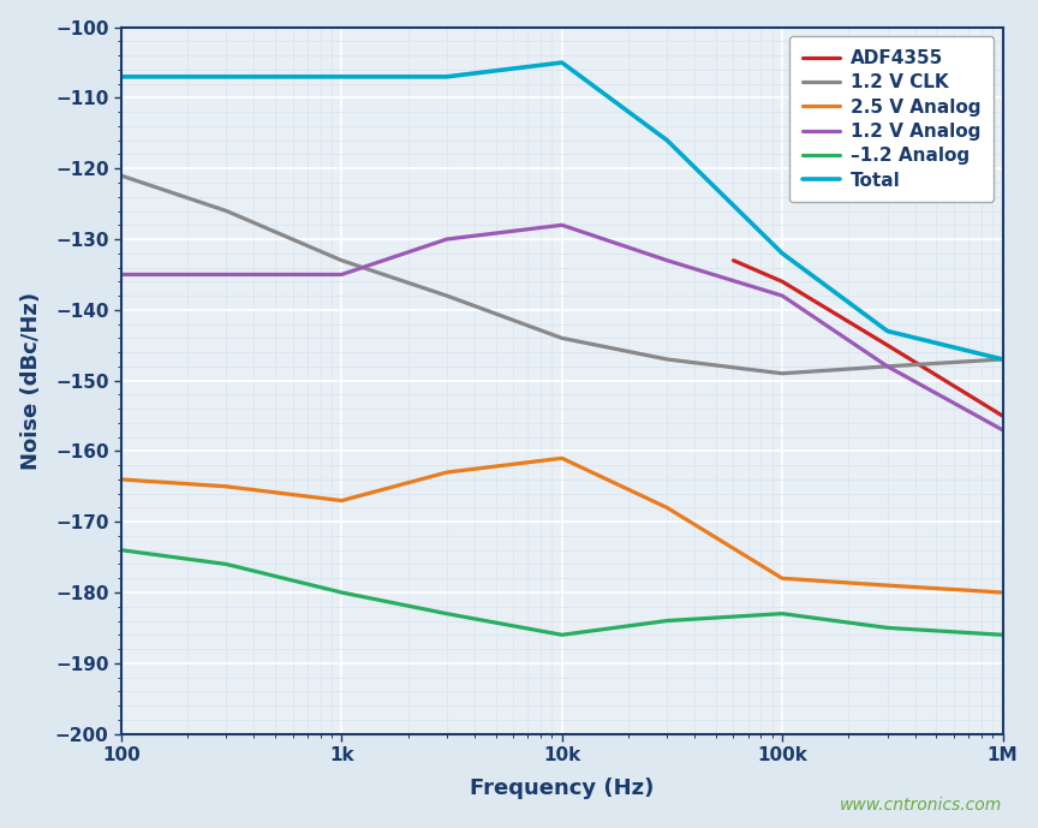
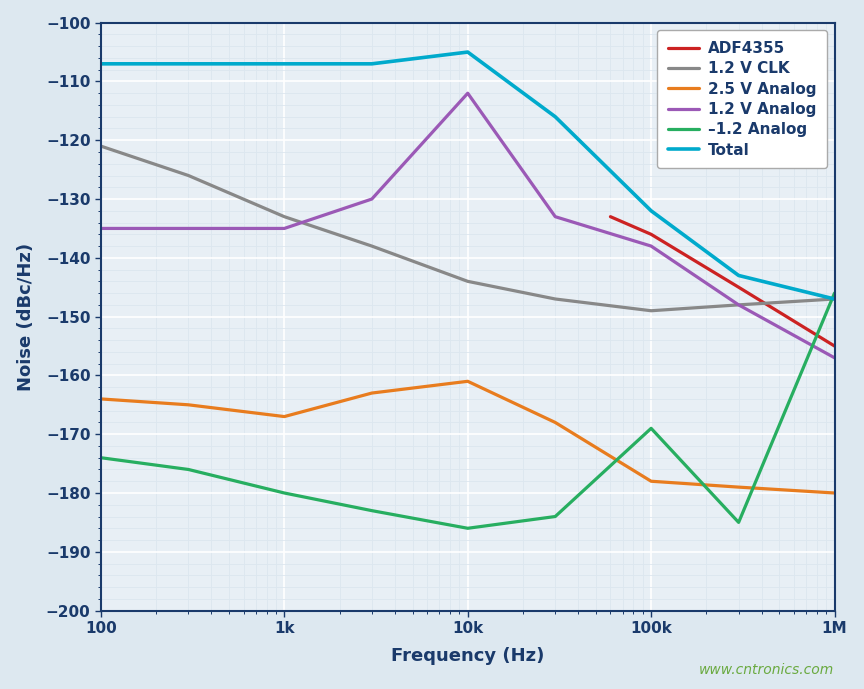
1.2 V Analog/10k: -128 -> -112
–1.2 Analog/100k: -183 -> -169
–1.2 Analog/1M: -186 -> -146
